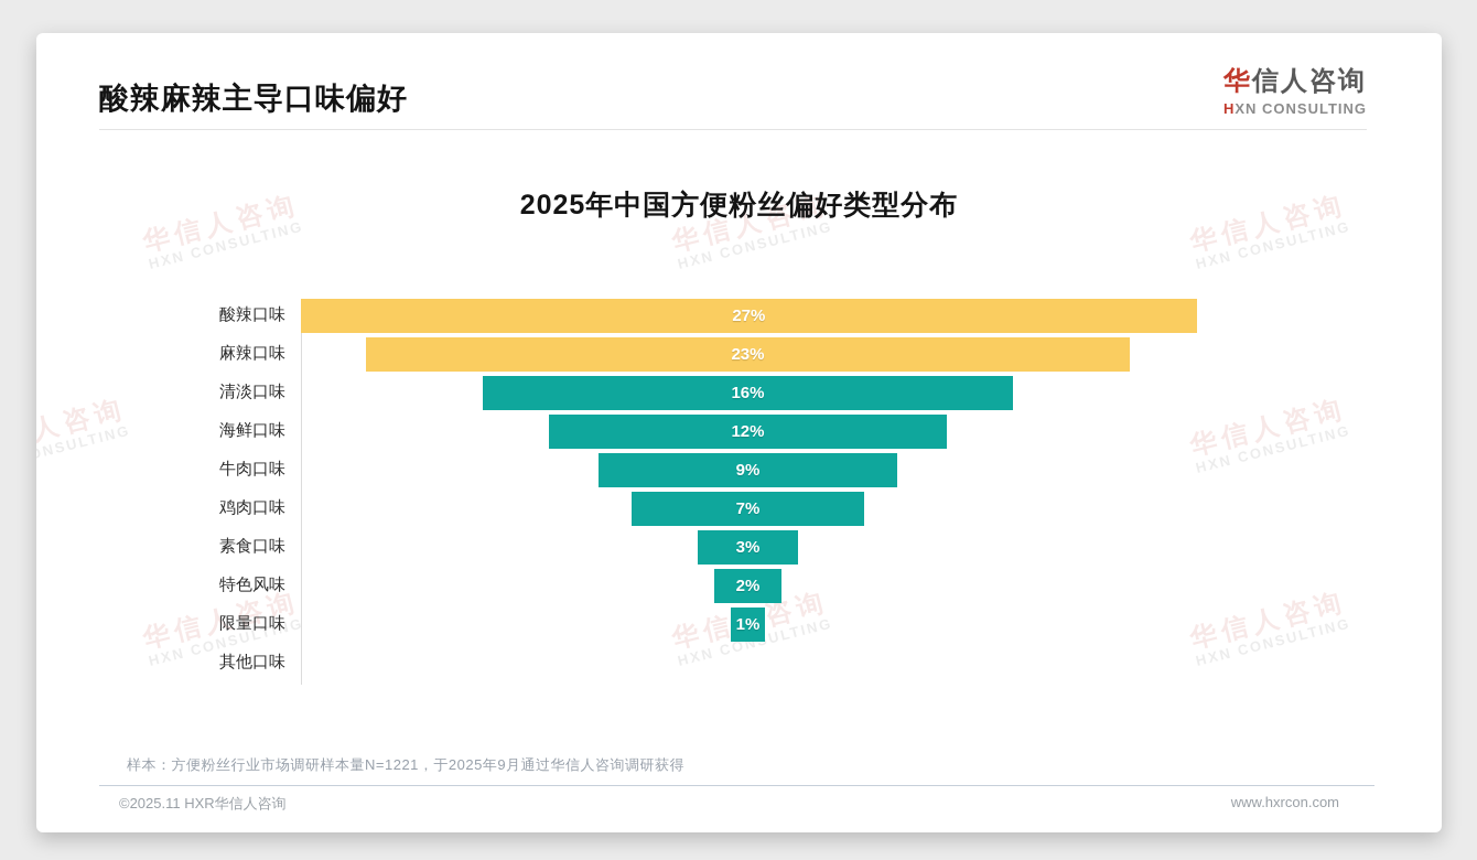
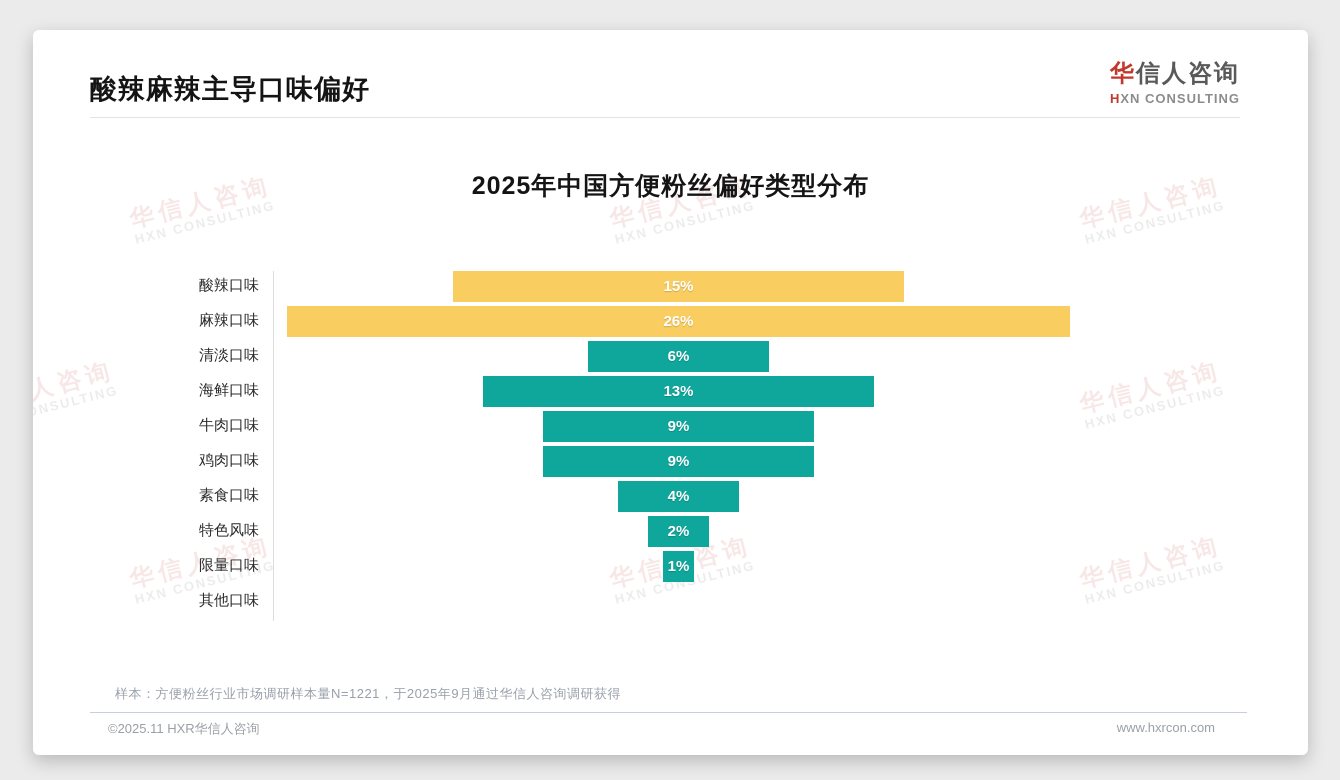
酸辣口味: 27% -> 15%
麻辣口味: 23% -> 26%
清淡口味: 16% -> 6%
海鲜口味: 12% -> 13%
鸡肉口味: 7% -> 9%
素食口味: 3% -> 4%
